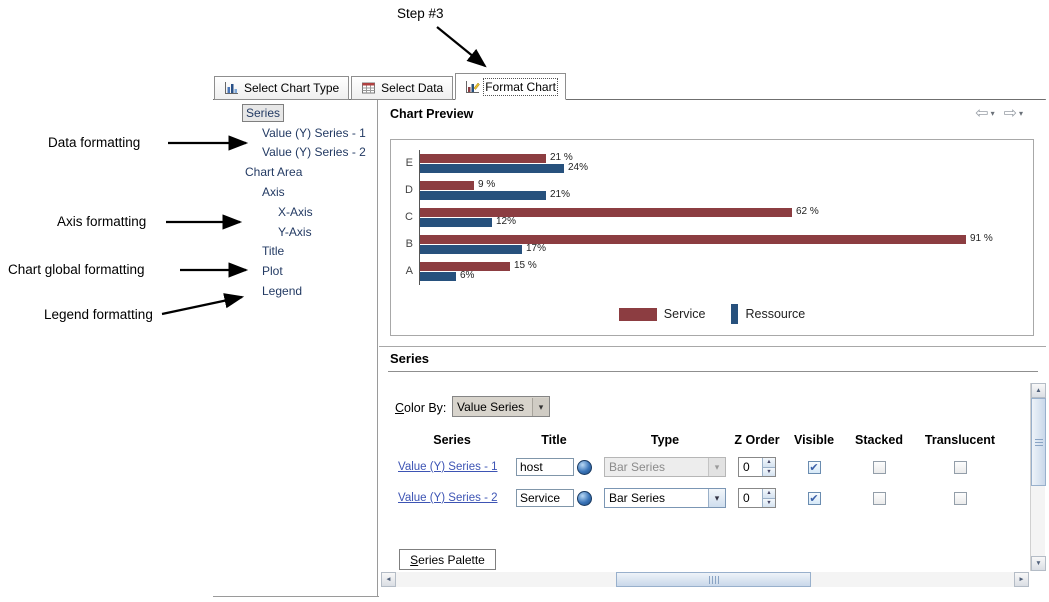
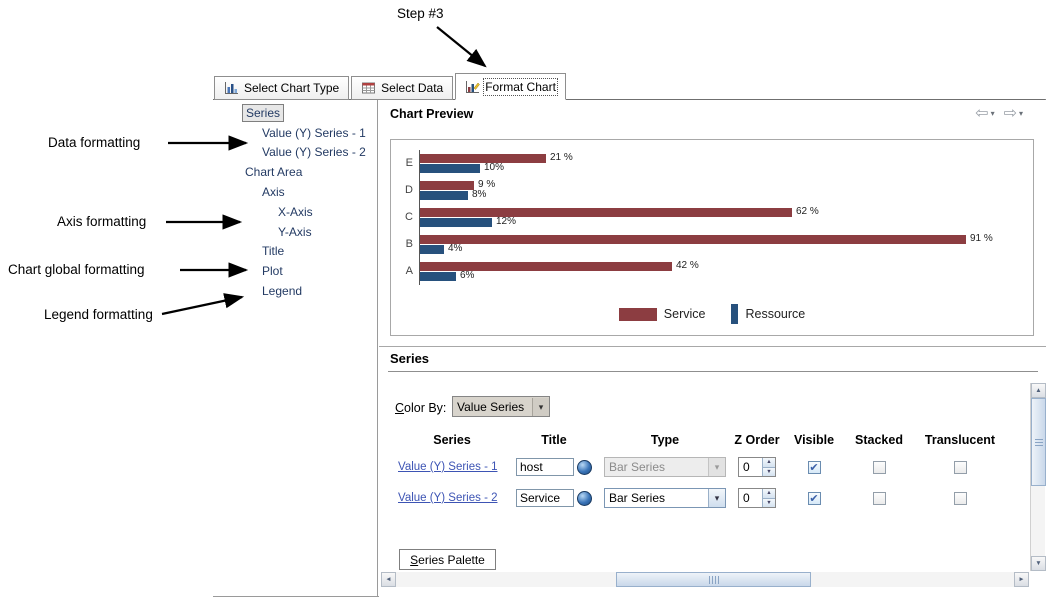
Ressource/E: 24% -> 10%
Ressource/D: 21% -> 8%
Ressource/B: 17% -> 4%
Service/A: 15 -> 42
